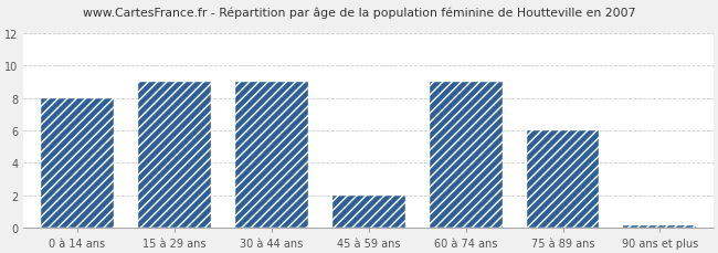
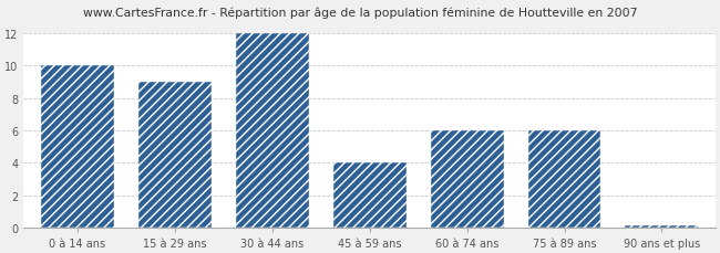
0 à 14 ans: 8.0 -> 10.0
30 à 44 ans: 9.0 -> 12.0
45 à 59 ans: 2.0 -> 4.0
60 à 74 ans: 9.0 -> 6.0
